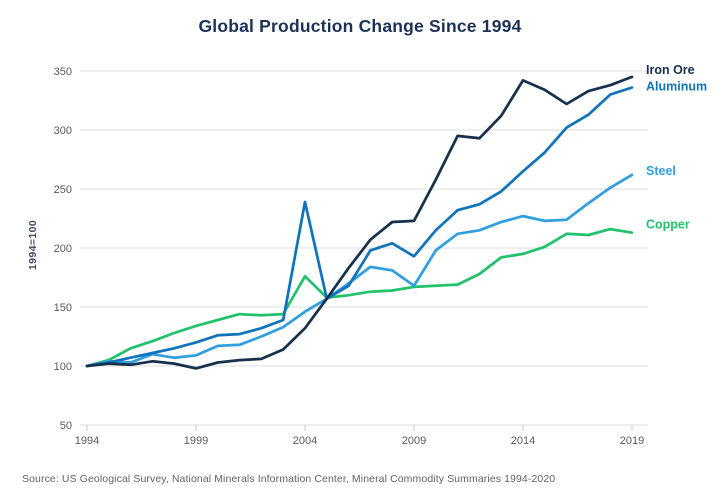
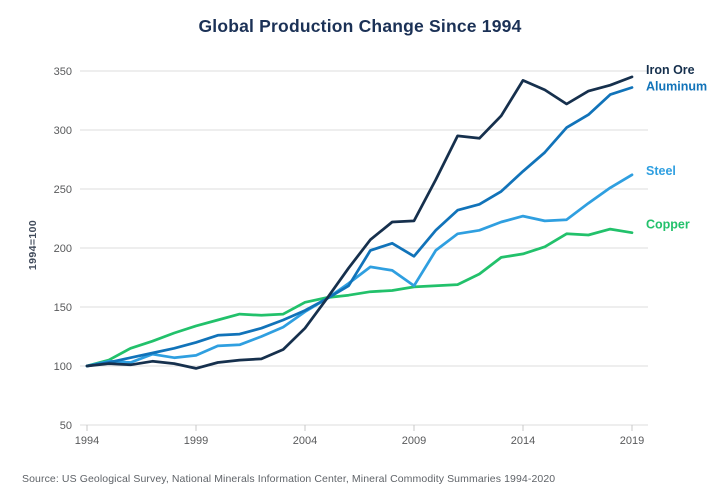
Aluminum/2004: 239 -> 147
Copper/2004: 176 -> 154
